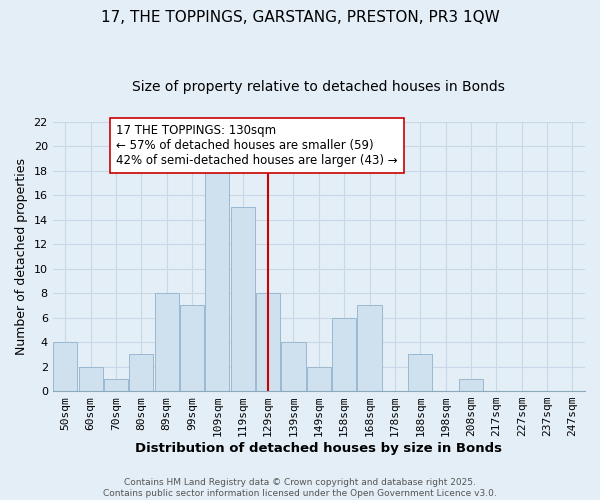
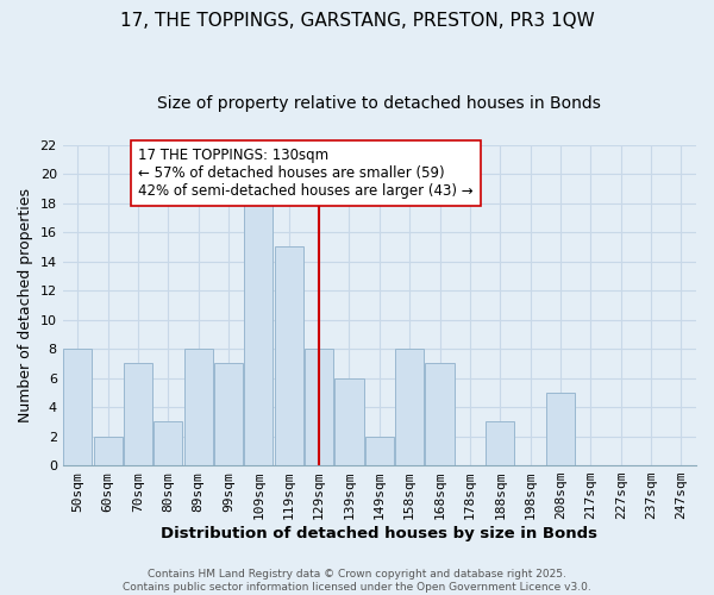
50sqm: 4 -> 8
70sqm: 1 -> 7
139sqm: 4 -> 6
158sqm: 6 -> 8
208sqm: 1 -> 5
